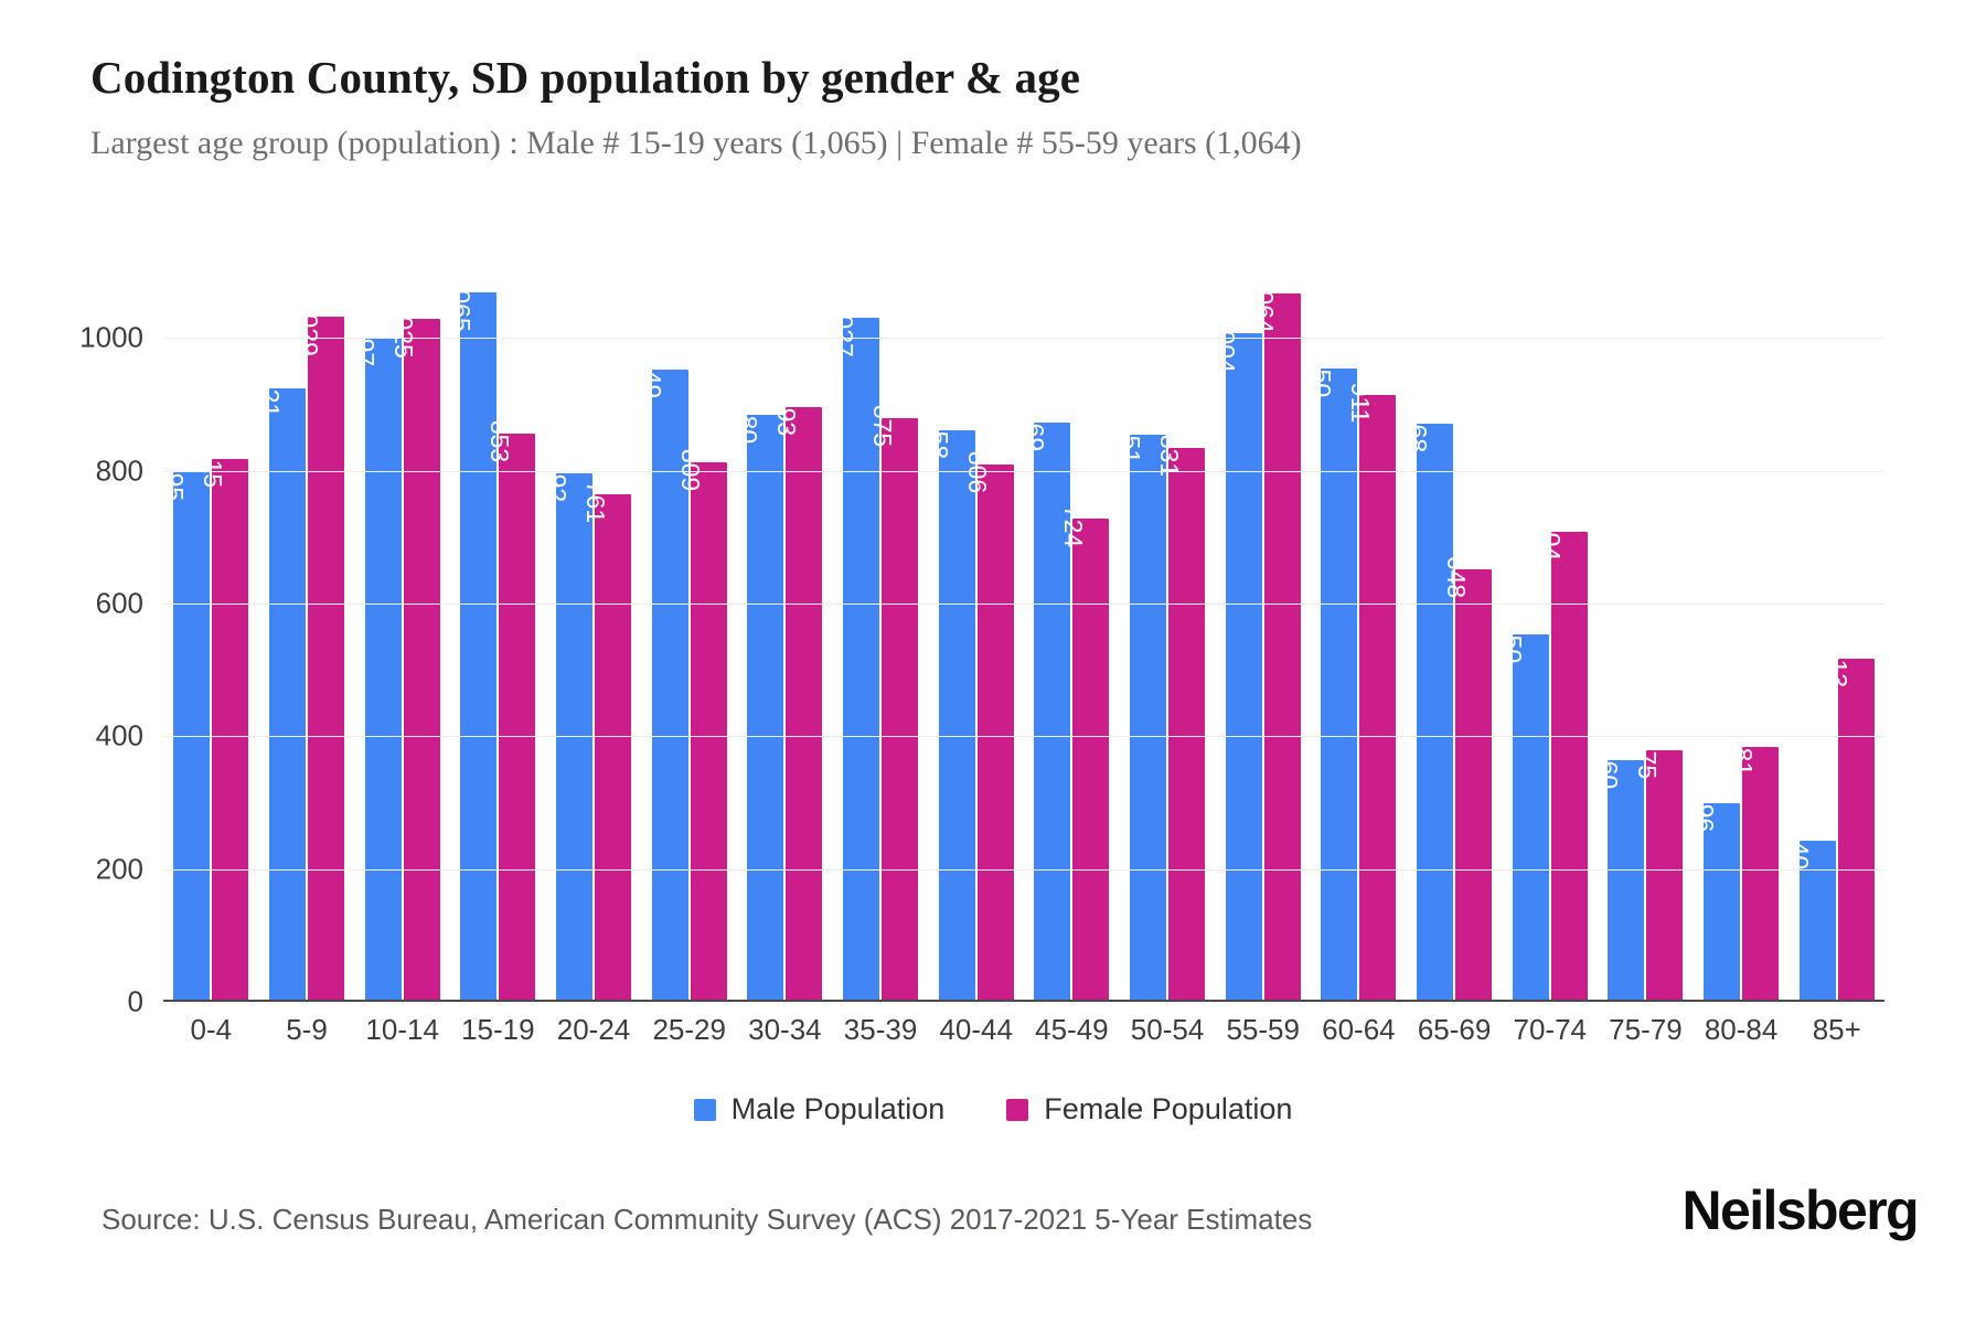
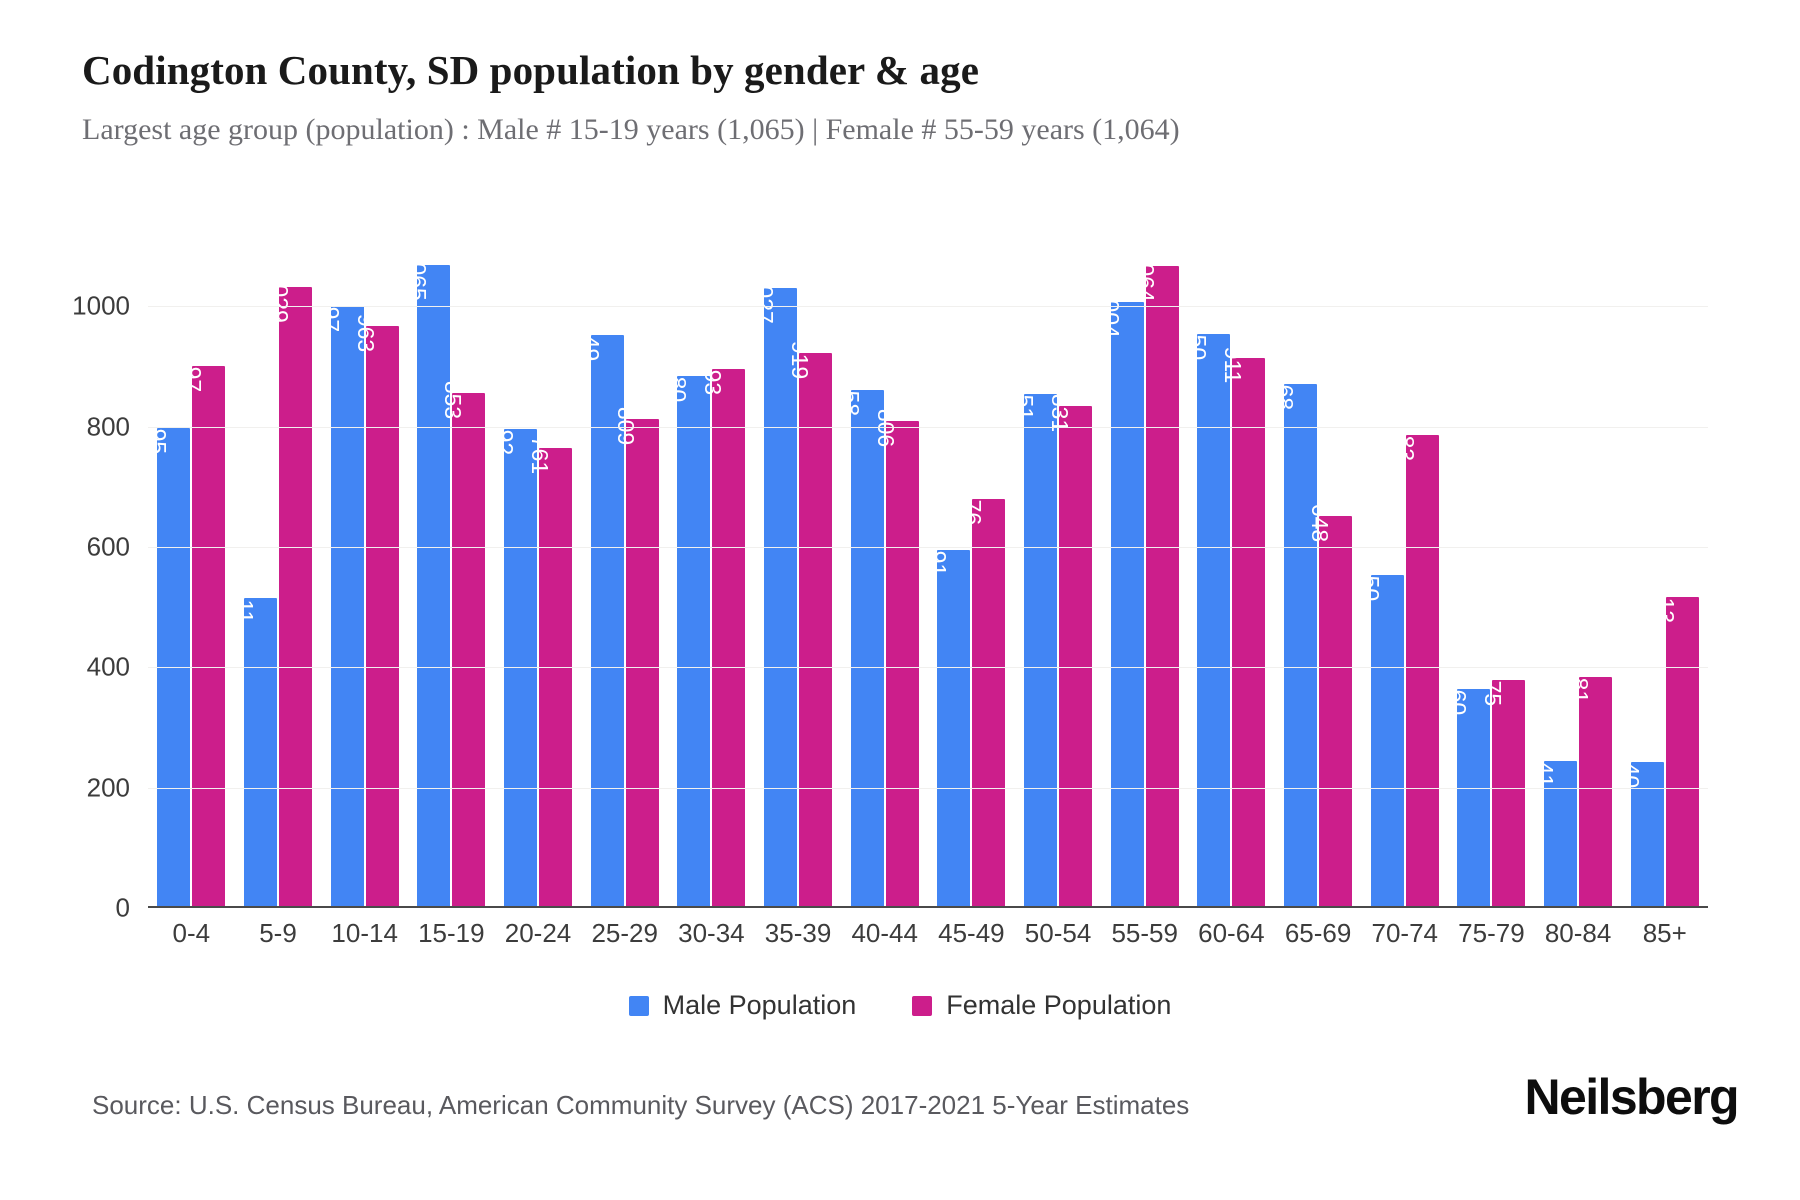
Female Population/0-4: 815 -> 897
Male Population/5-9: 921 -> 511
Female Population/10-14: 1,025 -> 963
Female Population/35-39: 875 -> 919
Male Population/45-49: 869 -> 591
Female Population/45-49: 724 -> 676
Female Population/70-74: 704 -> 783
Male Population/80-84: 296 -> 241
